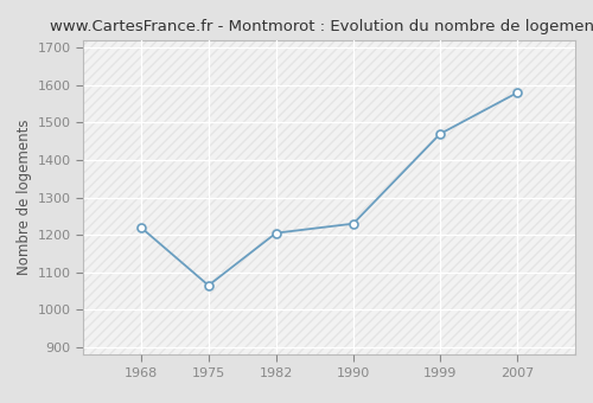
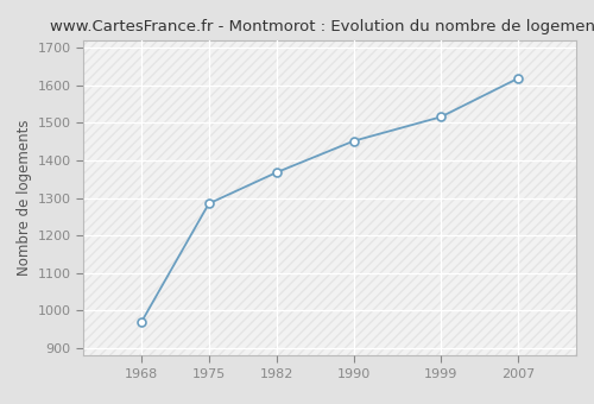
1968: 1220 -> 968
1975: 1065 -> 1285
1982: 1205 -> 1368
1990: 1230 -> 1452
1999: 1470 -> 1516
2007: 1580 -> 1619
